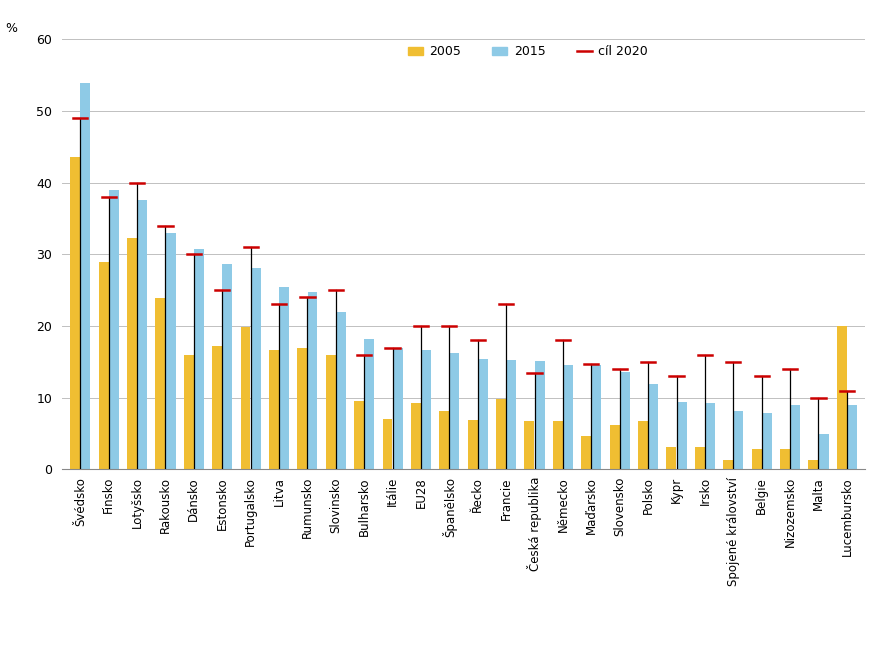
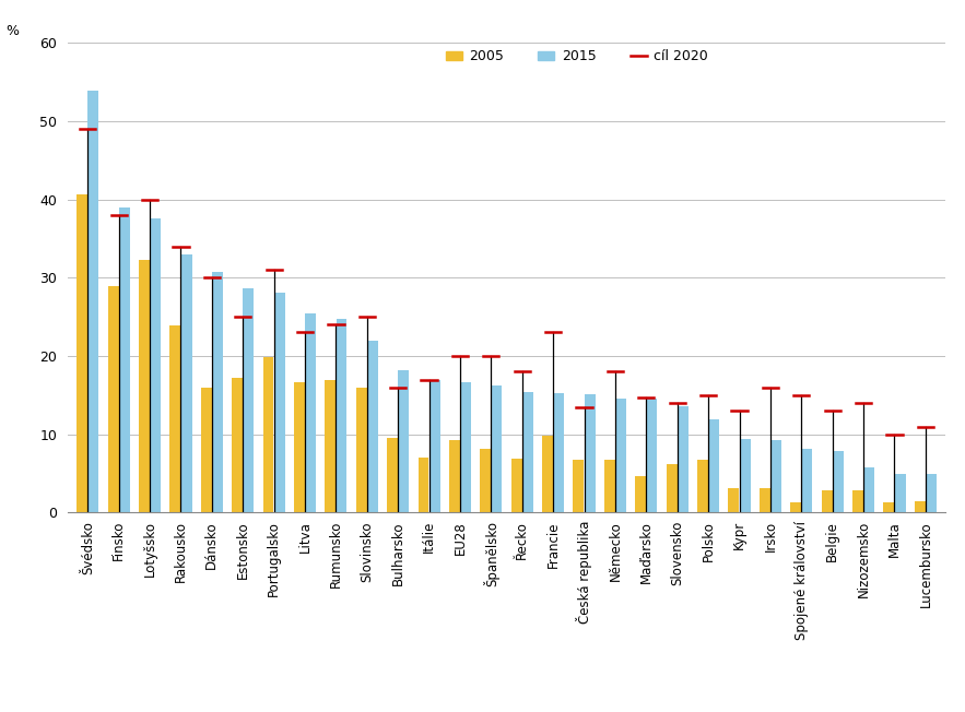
2005/Švédsko: 43.6 -> 40.7
2015/Nizozemsko: 9.0 -> 5.8
2005/Lucembursko: 20.0 -> 1.4
2015/Lucembursko: 9.0 -> 5.0
